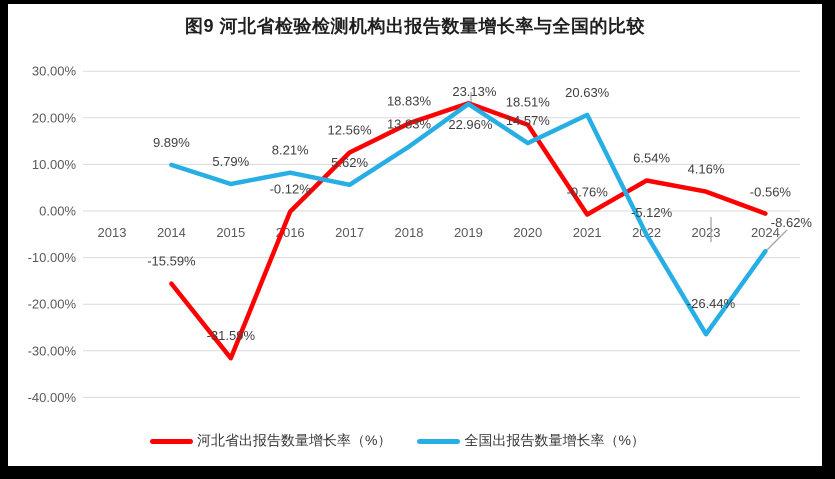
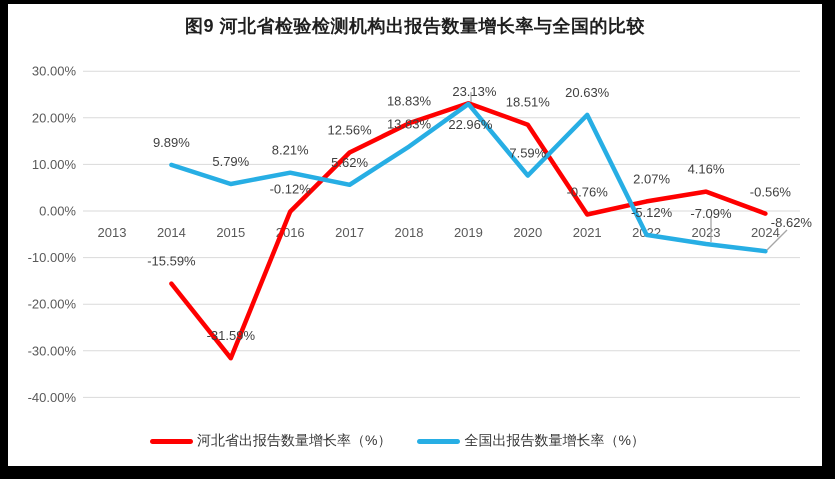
全国出报告数量增长率（%）/2020: 14.57% -> 7.59%
河北省出报告数量增长率（%）/2022: 6.54% -> 2.07%
全国出报告数量增长率（%）/2023: -26.44% -> -7.09%
